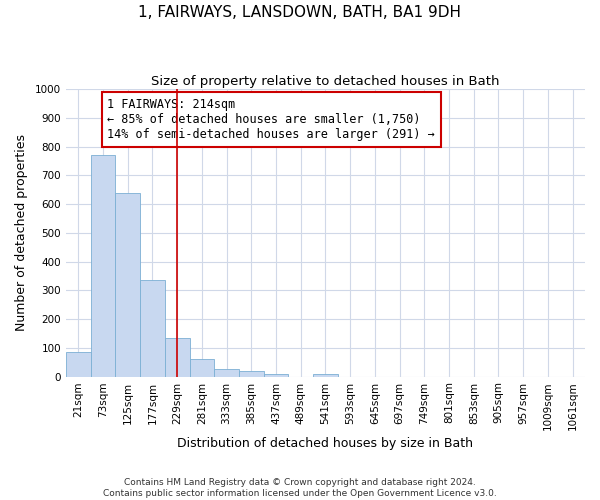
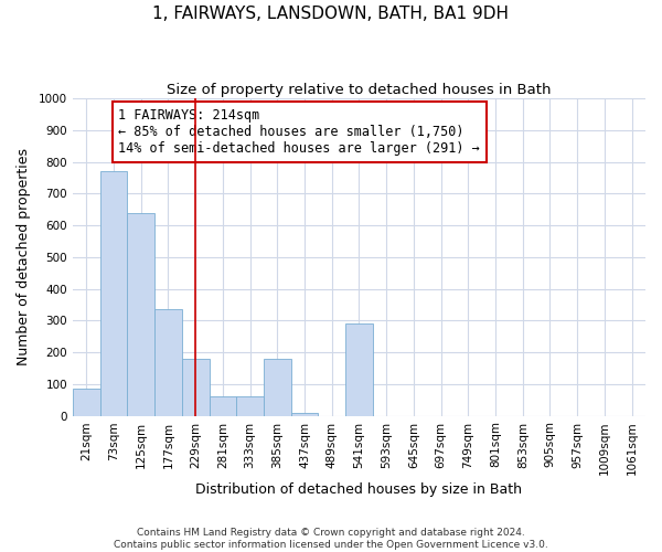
229sqm: 135 -> 180
333sqm: 25 -> 60
385sqm: 20 -> 180
541sqm: 10 -> 290
